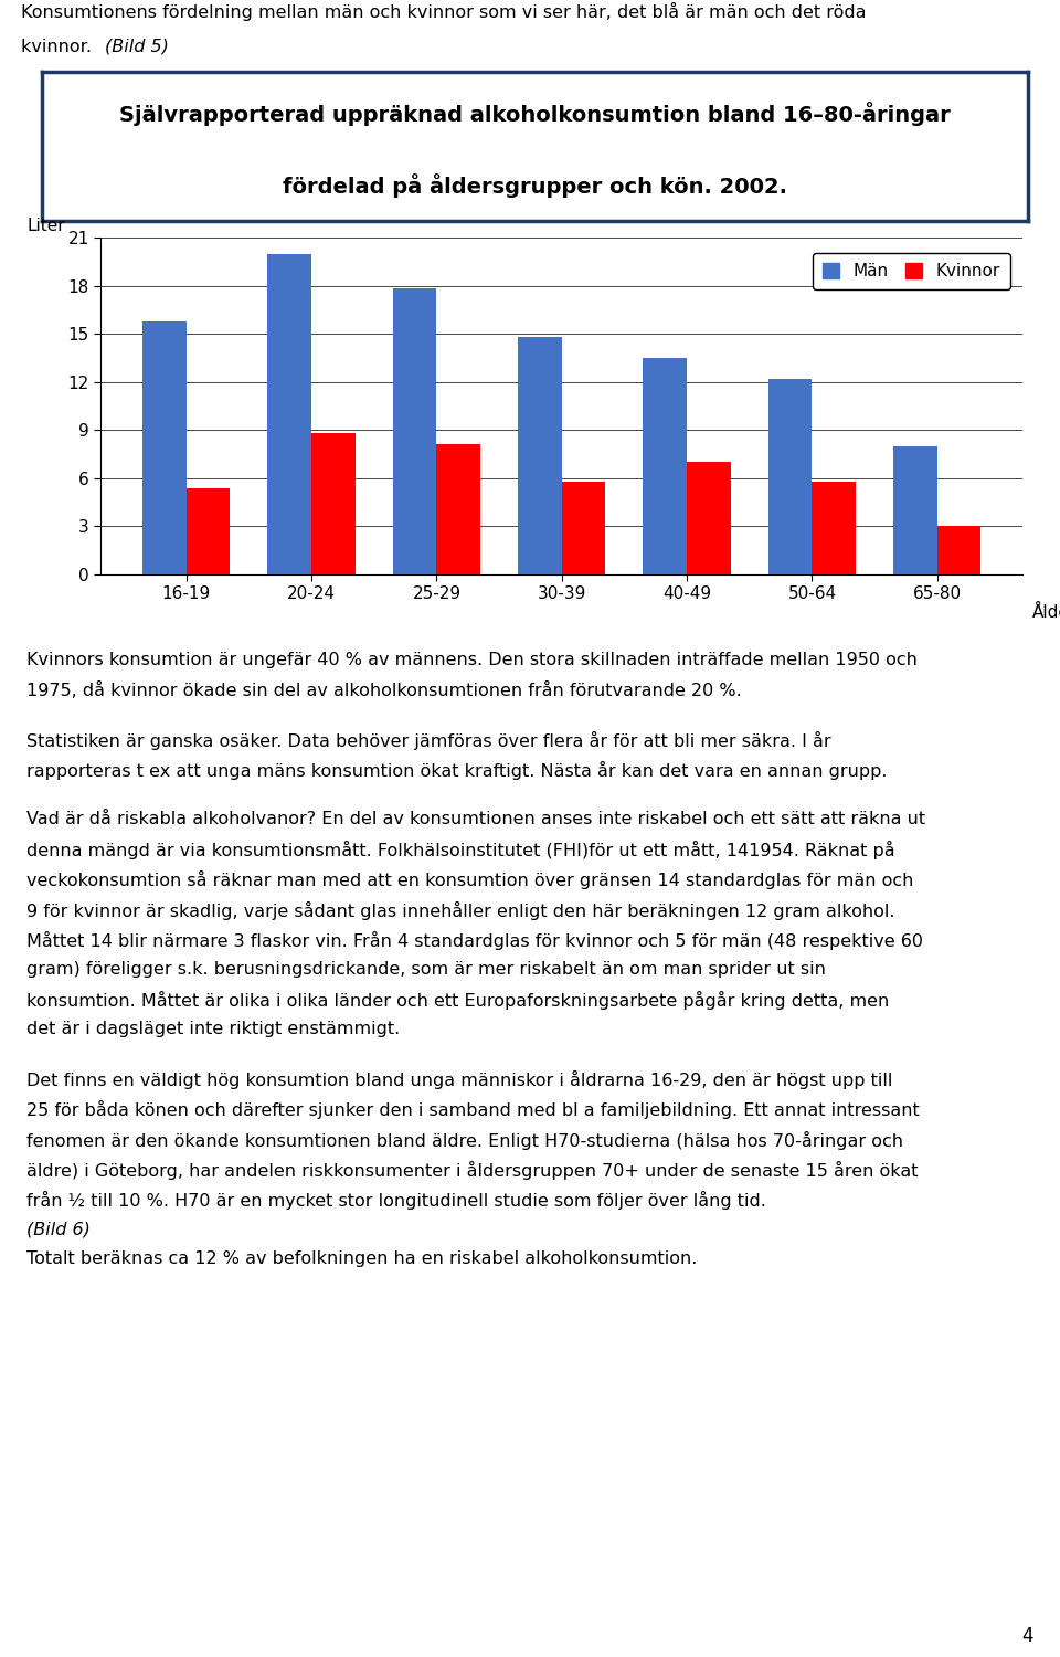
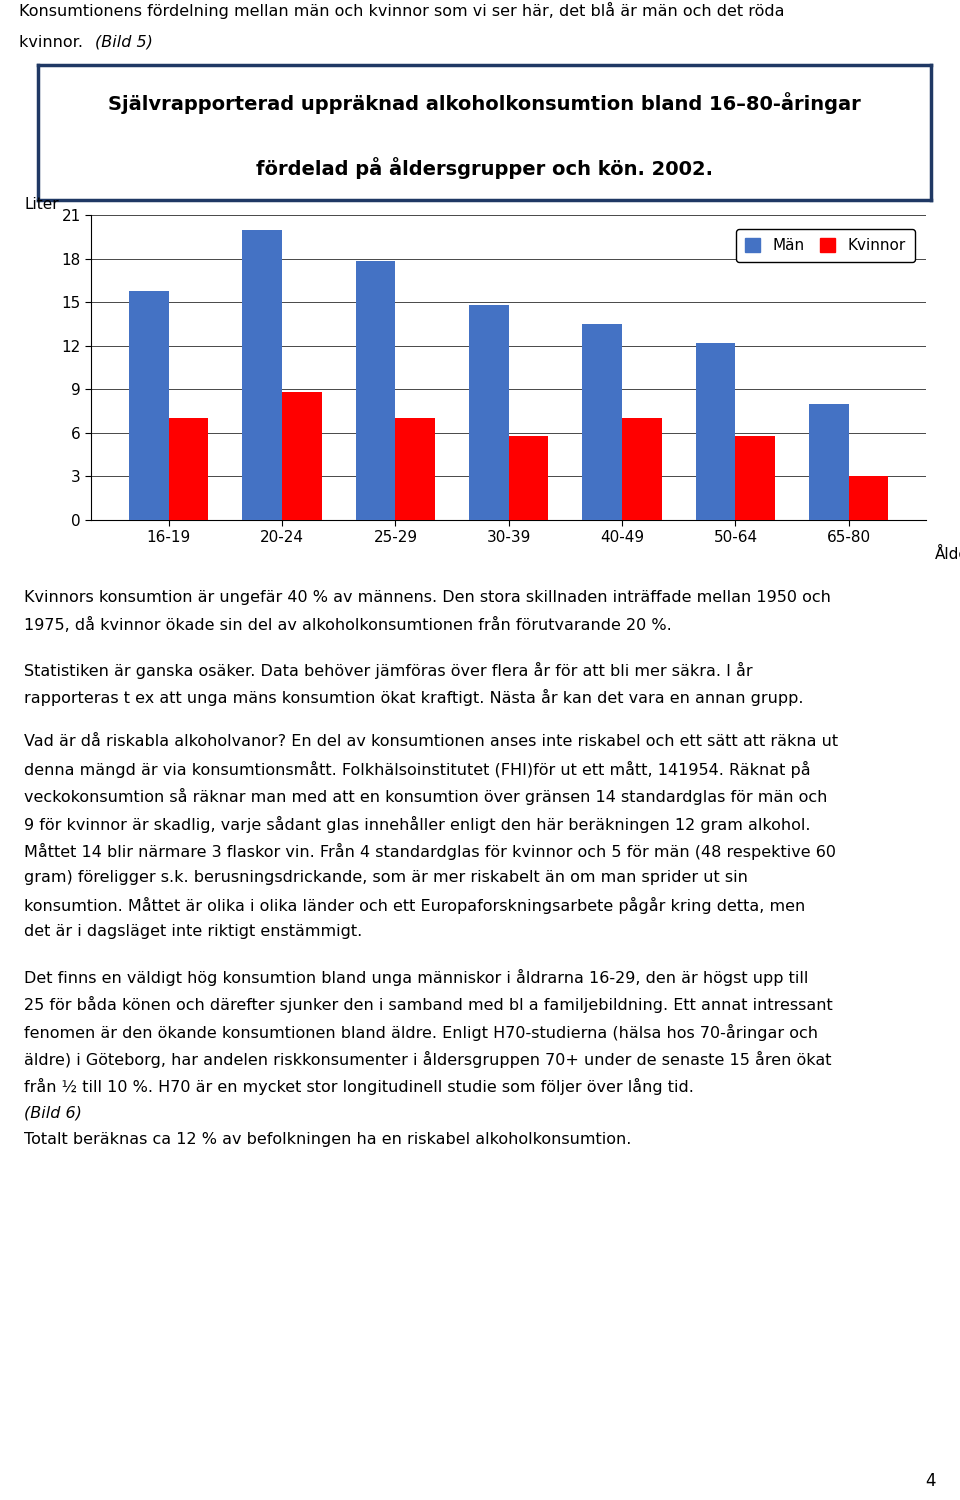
Kvinnor/16-19: 5.4 -> 7.0
Kvinnor/25-29: 8.1 -> 7.0
